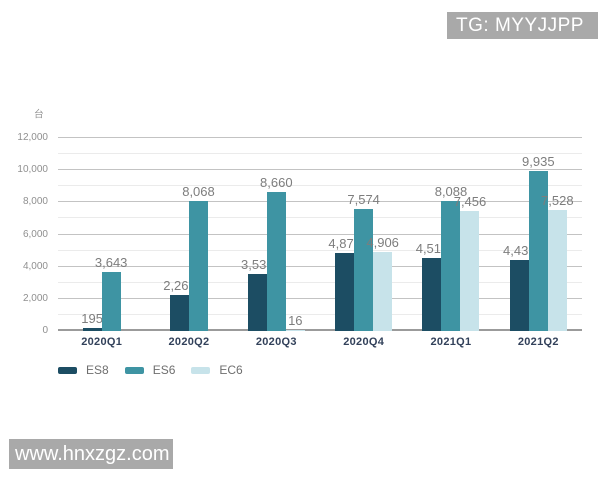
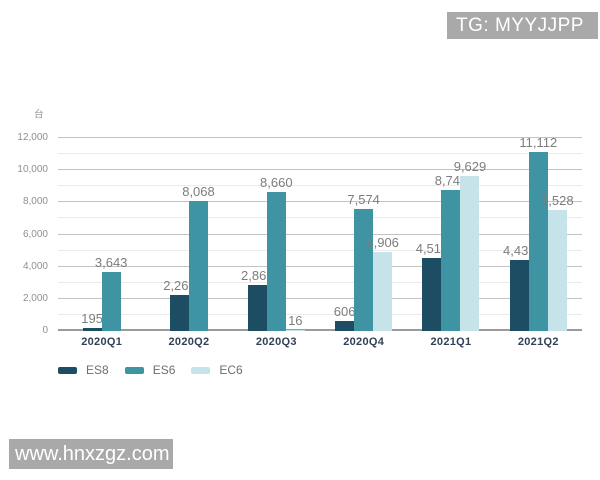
ES8/2020Q3: 3,530 -> 2,860
ES8/2020Q4: 4,873 -> 606
ES6/2021Q1: 8,088 -> 8,743
EC6/2021Q1: 7,456 -> 9,629
ES6/2021Q2: 9,935 -> 11,112
